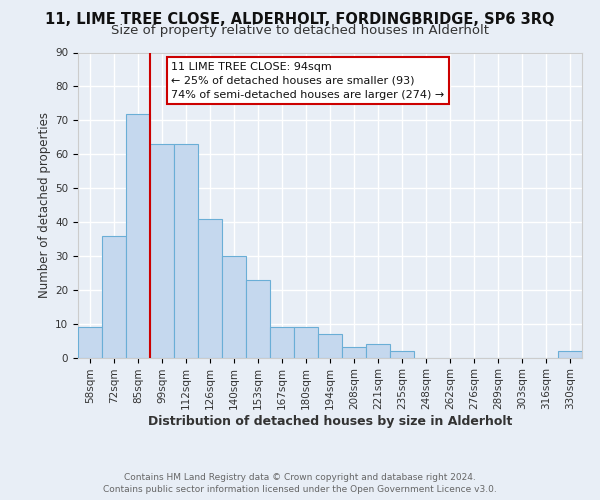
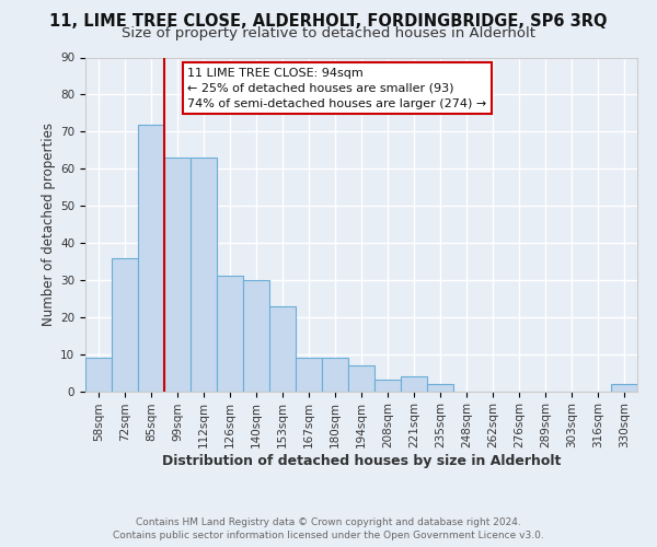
126sqm: 41 -> 31
